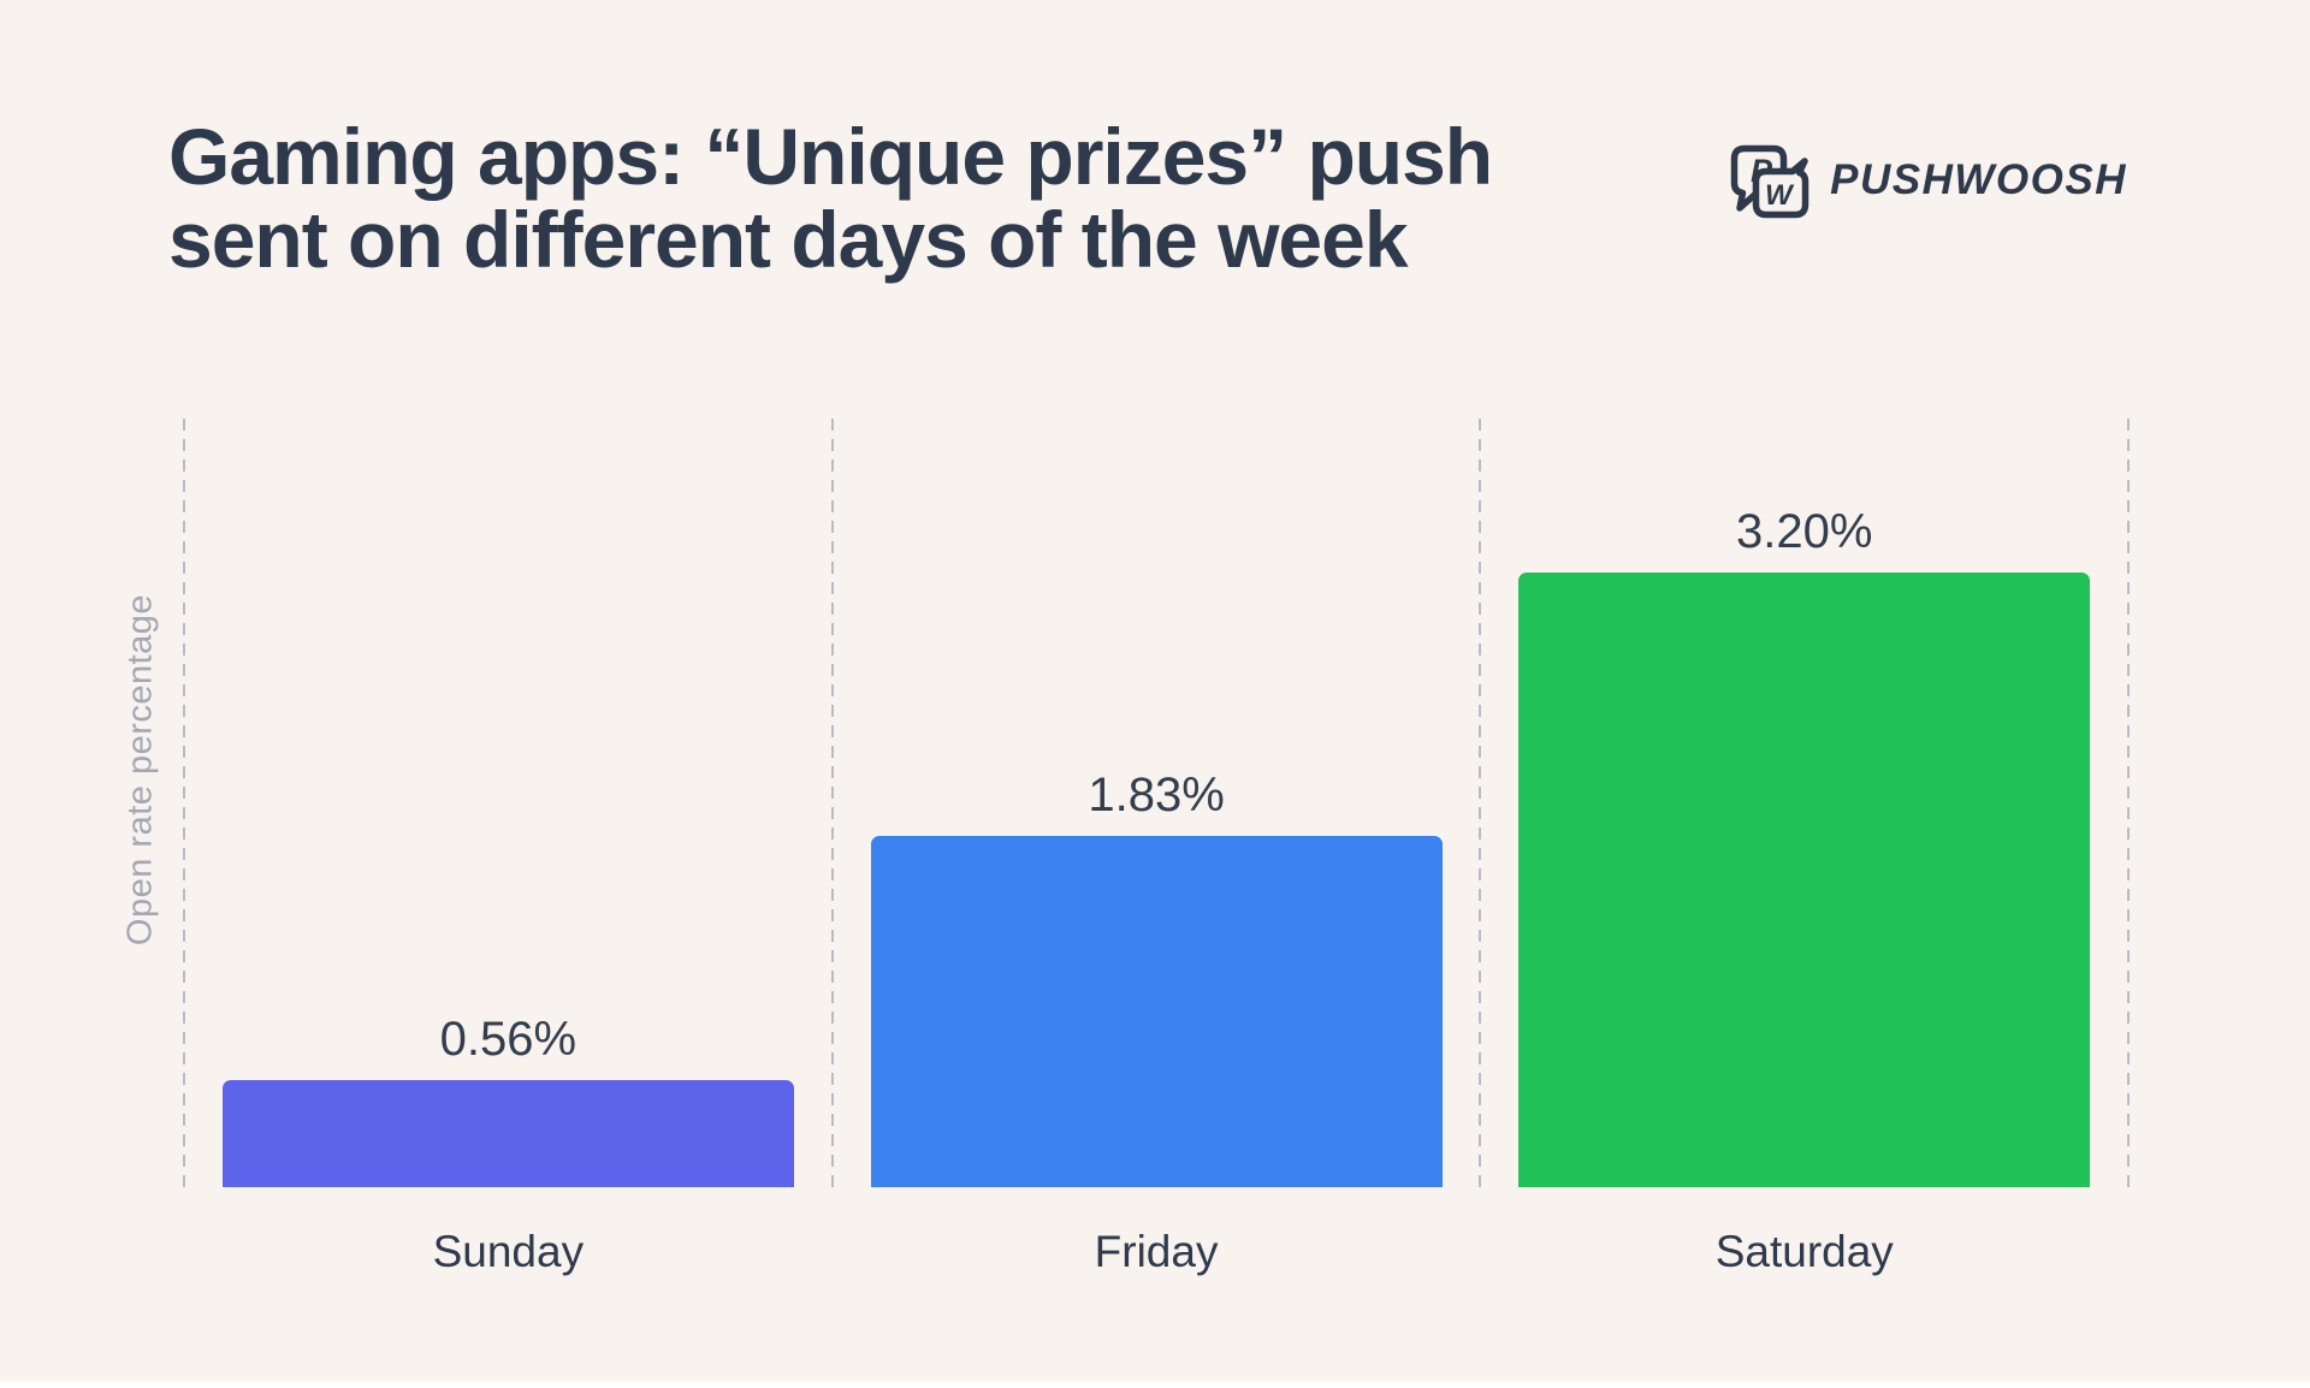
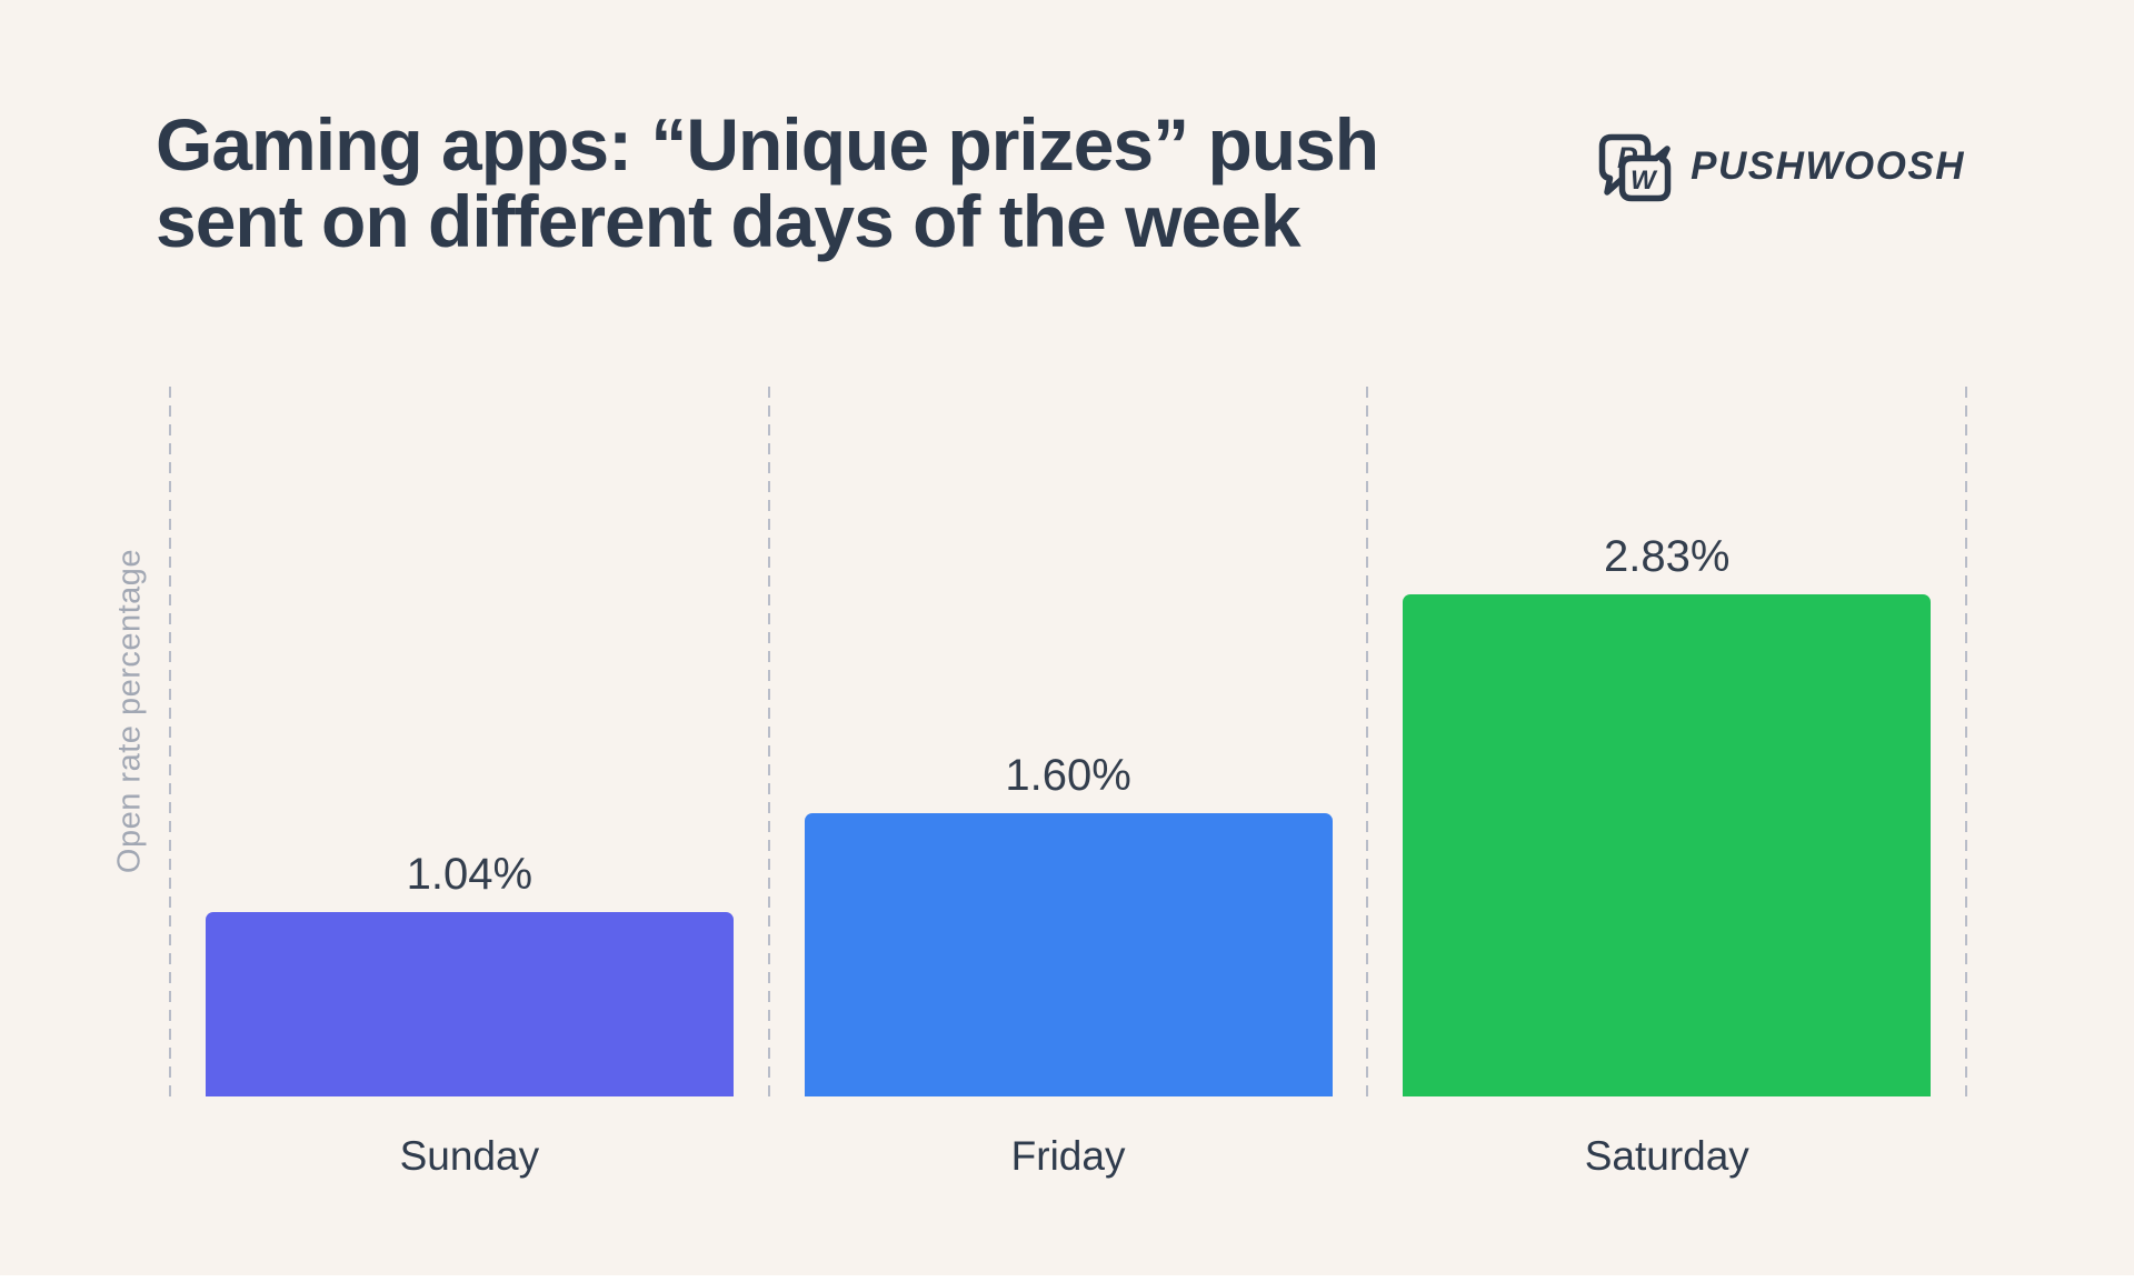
Sunday: 0.56% -> 1.04%
Friday: 1.83% -> 1.60%
Saturday: 3.20% -> 2.83%
